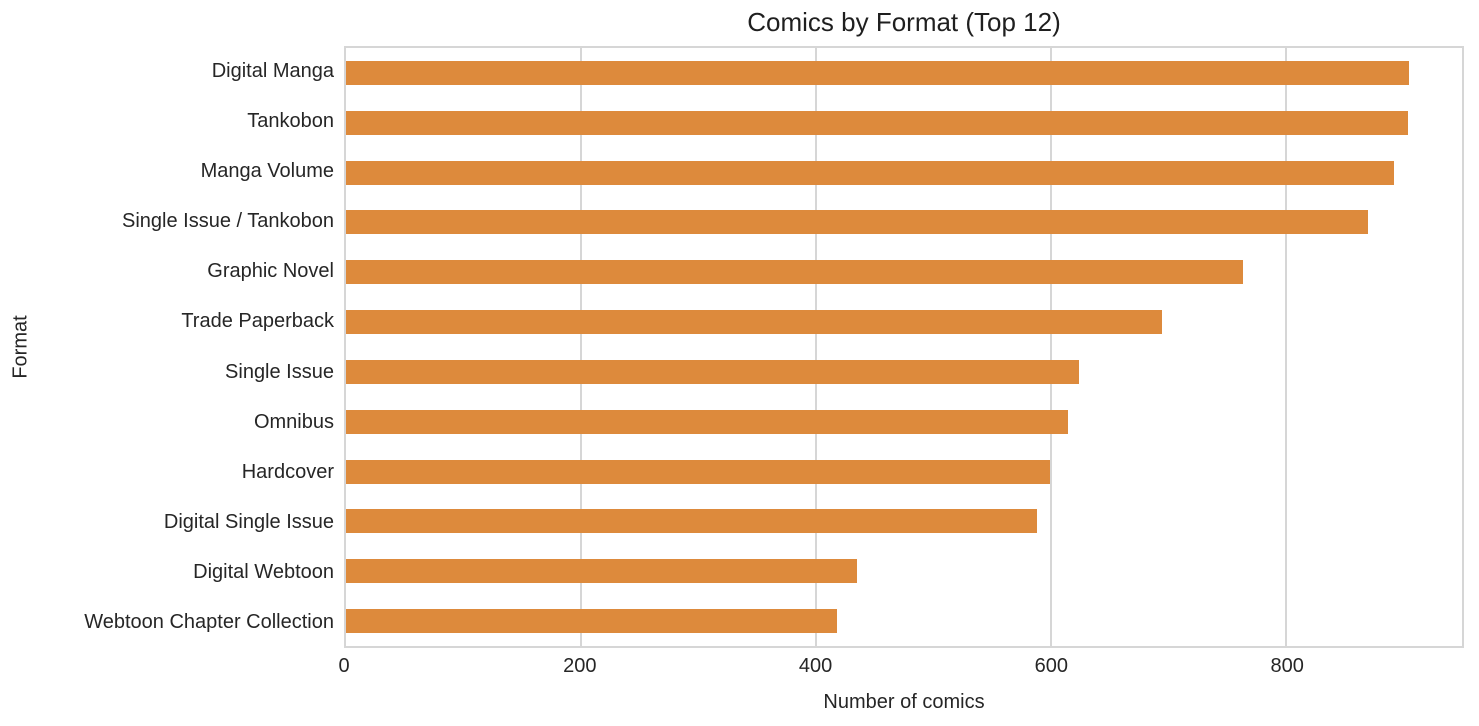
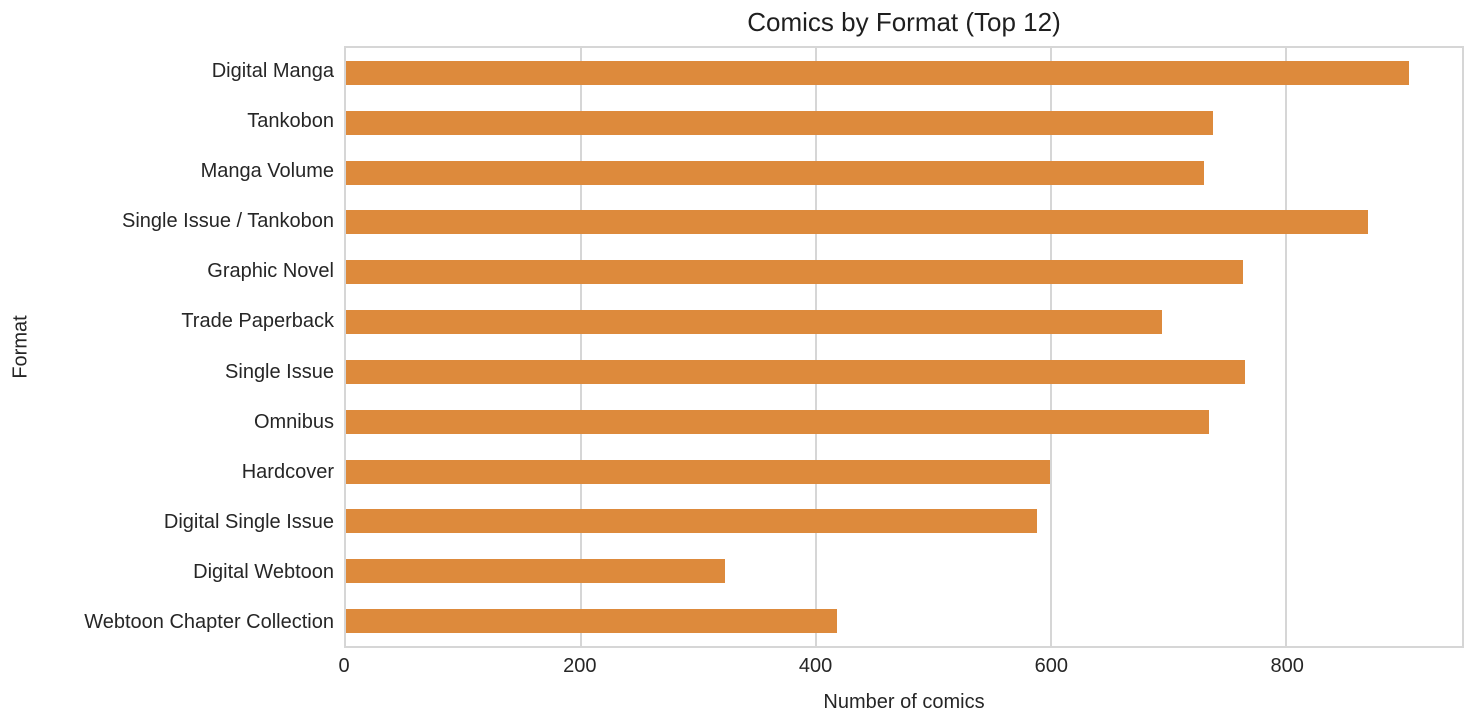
Tankobon: 904 -> 738
Manga Volume: 892 -> 730
Single Issue: 624 -> 765
Omnibus: 615 -> 735
Digital Webtoon: 435 -> 323
